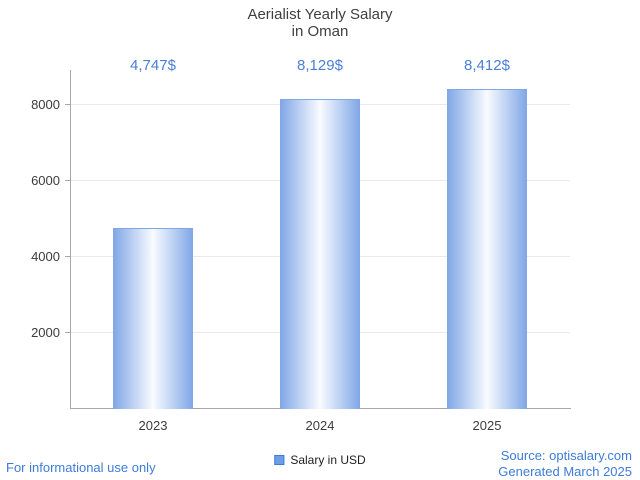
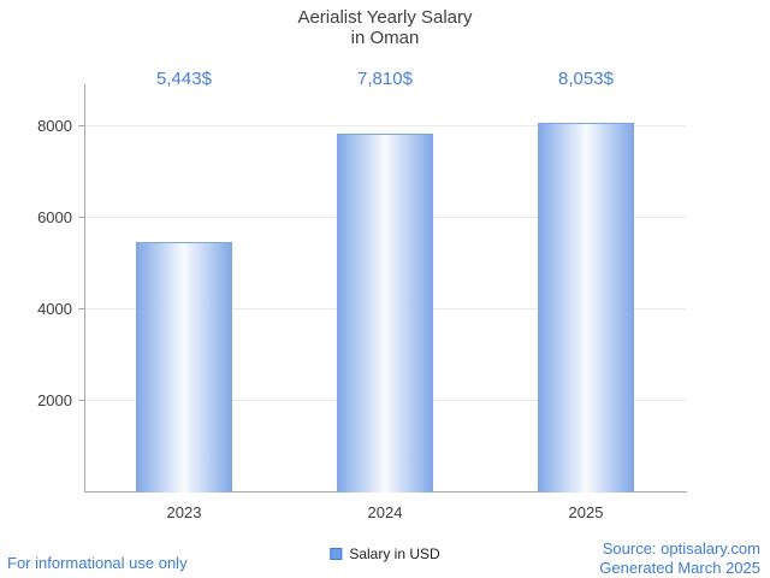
2023: 4,747 -> 5,443
2024: 8,129 -> 7,810
2025: 8,412 -> 8,053
